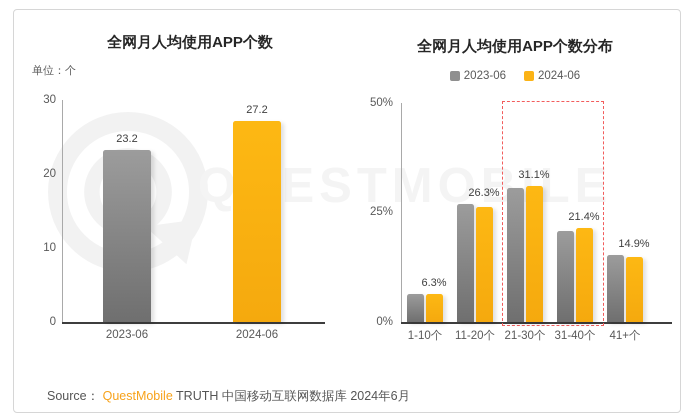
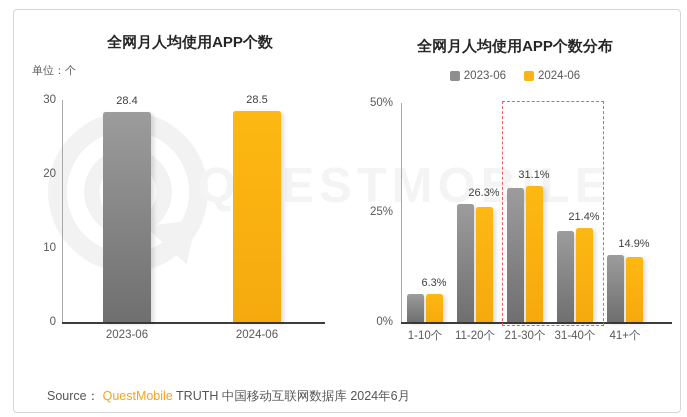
全网月人均使用APP个数/2023-06: 23.2 -> 28.4
全网月人均使用APP个数/2024-06: 27.2 -> 28.5
